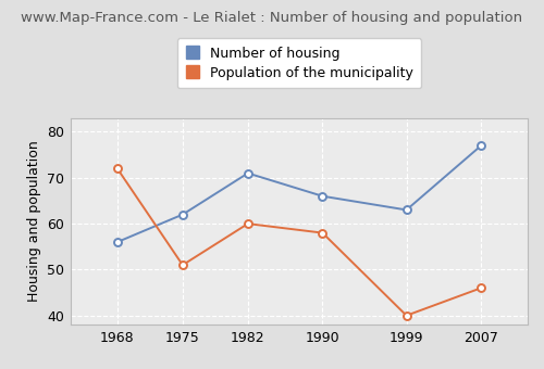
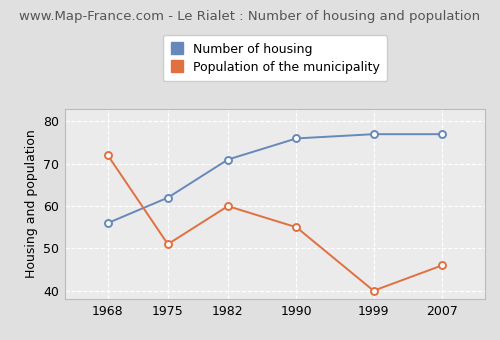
Number of housing/1990: 66 -> 76
Population of the municipality/1990: 58 -> 55
Number of housing/1999: 63 -> 77
